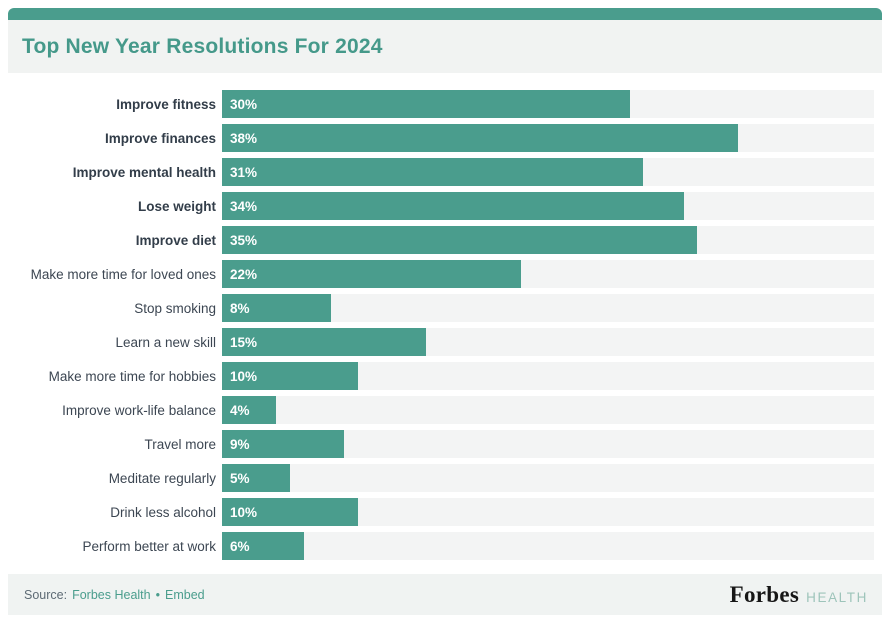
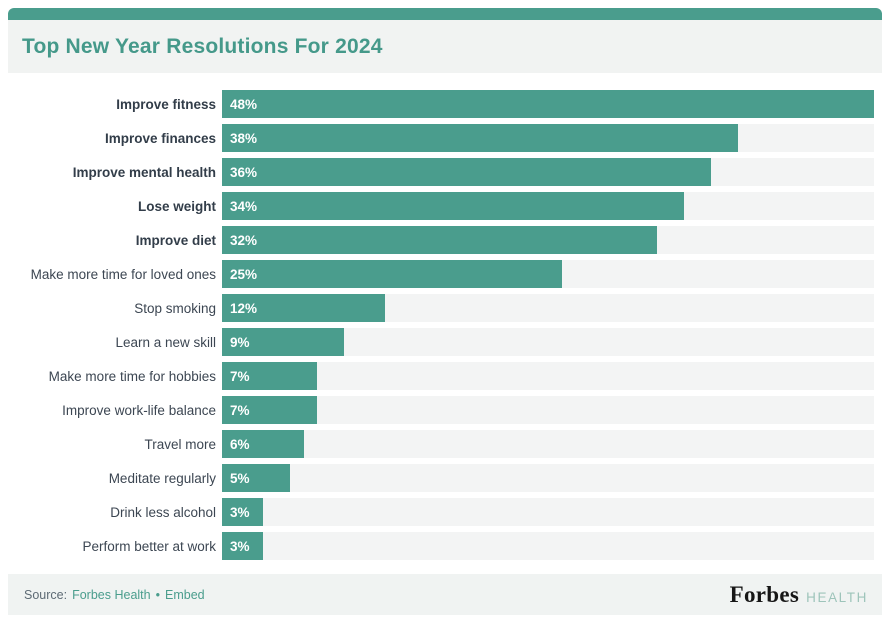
Improve fitness: 30% -> 48%
Improve mental health: 31% -> 36%
Improve diet: 35% -> 32%
Make more time for loved ones: 22% -> 25%
Stop smoking: 8% -> 12%
Learn a new skill: 15% -> 9%
Make more time for hobbies: 10% -> 7%
Improve work-life balance: 4% -> 7%
Travel more: 9% -> 6%
Drink less alcohol: 10% -> 3%
Perform better at work: 6% -> 3%
